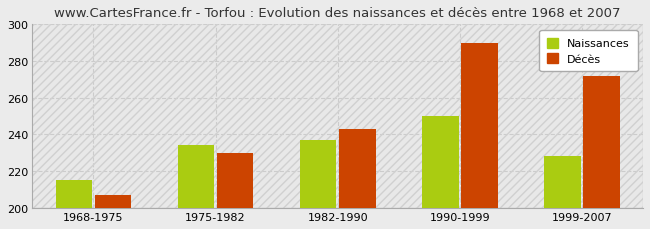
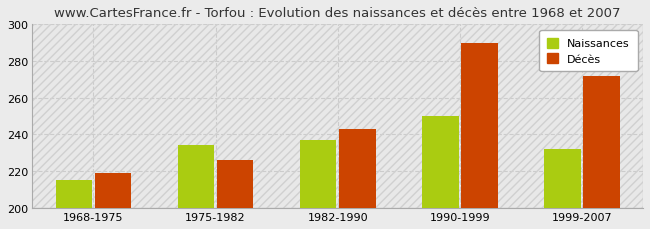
Décès/1968-1975: 207 -> 219
Décès/1975-1982: 230 -> 226
Naissances/1999-2007: 228 -> 232
